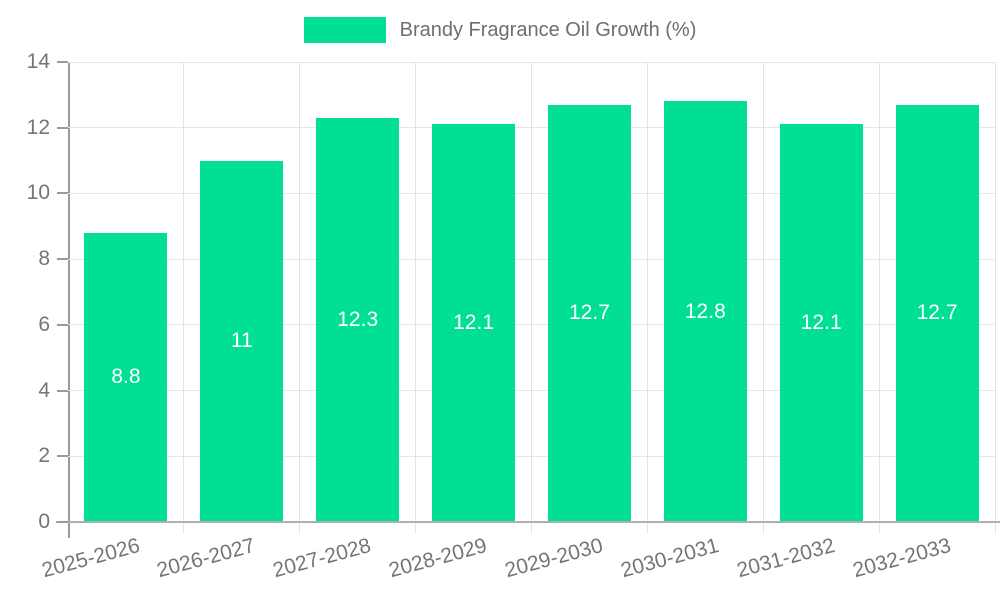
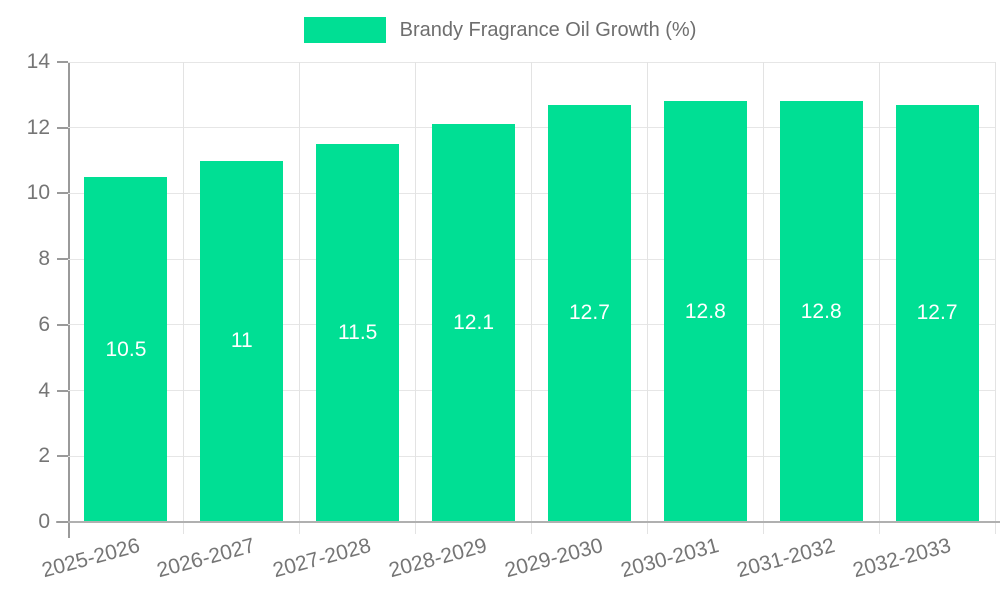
2025-2026: 8.8 -> 10.5
2027-2028: 12.3 -> 11.5
2031-2032: 12.1 -> 12.8
